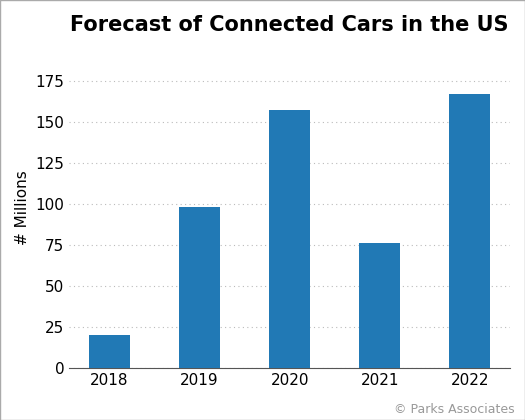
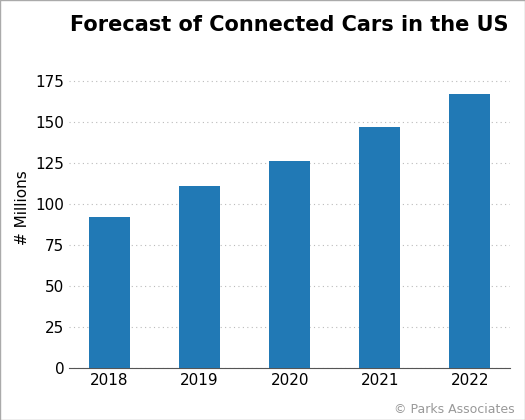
2018: 20 -> 92
2019: 98 -> 111
2020: 157 -> 126
2021: 76 -> 147
